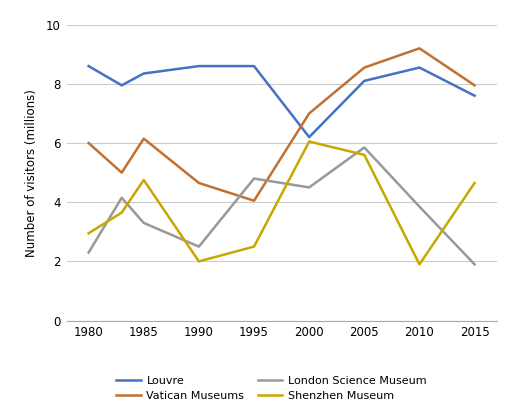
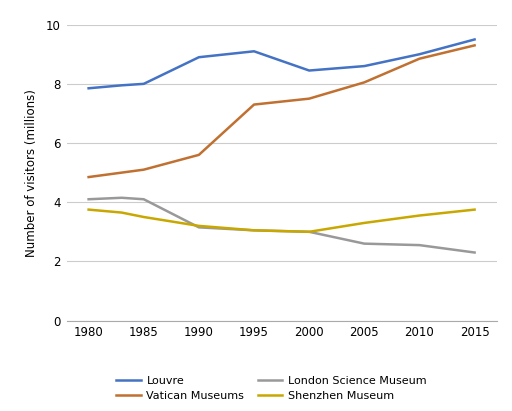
Louvre/1980: 8.60 -> 7.85
Vatican Museums/1980: 6.00 -> 4.85
London Science Museum/1980: 2.30 -> 4.10
Shenzhen Museum/1980: 2.95 -> 3.75
Louvre/1985: 8.35 -> 8.00
Vatican Museums/1985: 6.15 -> 5.10
London Science Museum/1985: 3.30 -> 4.10
Shenzhen Museum/1985: 4.75 -> 3.50
Louvre/1990: 8.60 -> 8.90
Vatican Museums/1990: 4.65 -> 5.60
London Science Museum/1990: 2.50 -> 3.15
Shenzhen Museum/1990: 2.00 -> 3.20
Louvre/1995: 8.60 -> 9.10
Vatican Museums/1995: 4.05 -> 7.30
London Science Museum/1995: 4.80 -> 3.05
Shenzhen Museum/1995: 2.50 -> 3.05
Louvre/2000: 6.20 -> 8.45
Vatican Museums/2000: 7.00 -> 7.50
London Science Museum/2000: 4.50 -> 3.00
Shenzhen Museum/2000: 6.05 -> 3.00
Louvre/2005: 8.10 -> 8.60
Vatican Museums/2005: 8.55 -> 8.05
London Science Museum/2005: 5.85 -> 2.60
Shenzhen Museum/2005: 5.60 -> 3.30
Louvre/2010: 8.55 -> 9.00
Vatican Museums/2010: 9.20 -> 8.85
London Science Museum/2010: 3.85 -> 2.55
Shenzhen Museum/2010: 1.90 -> 3.55
Louvre/2015: 7.60 -> 9.50
Vatican Museums/2015: 7.95 -> 9.30
London Science Museum/2015: 1.90 -> 2.30
Shenzhen Museum/2015: 4.65 -> 3.75
